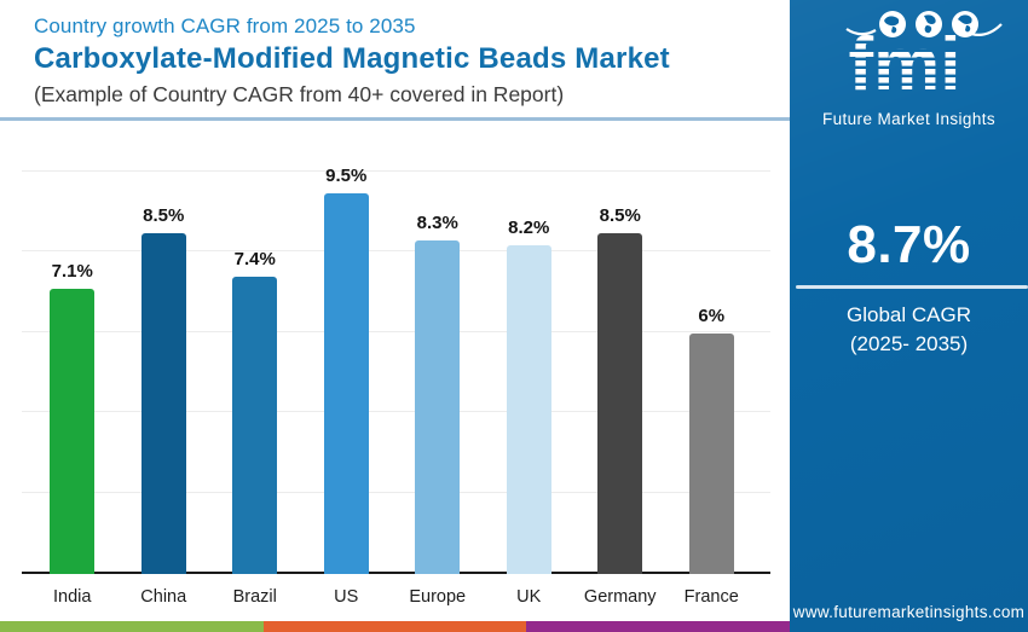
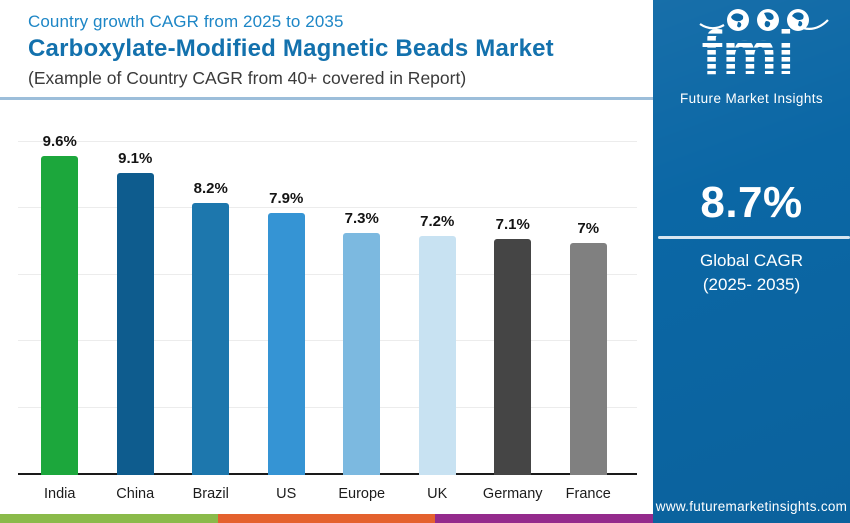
India: 7.1% -> 9.6%
China: 8.5% -> 9.1%
Brazil: 7.4% -> 8.2%
US: 9.5% -> 7.9%
Europe: 8.3% -> 7.3%
UK: 8.2% -> 7.2%
Germany: 8.5% -> 7.1%
France: 6% -> 7%
